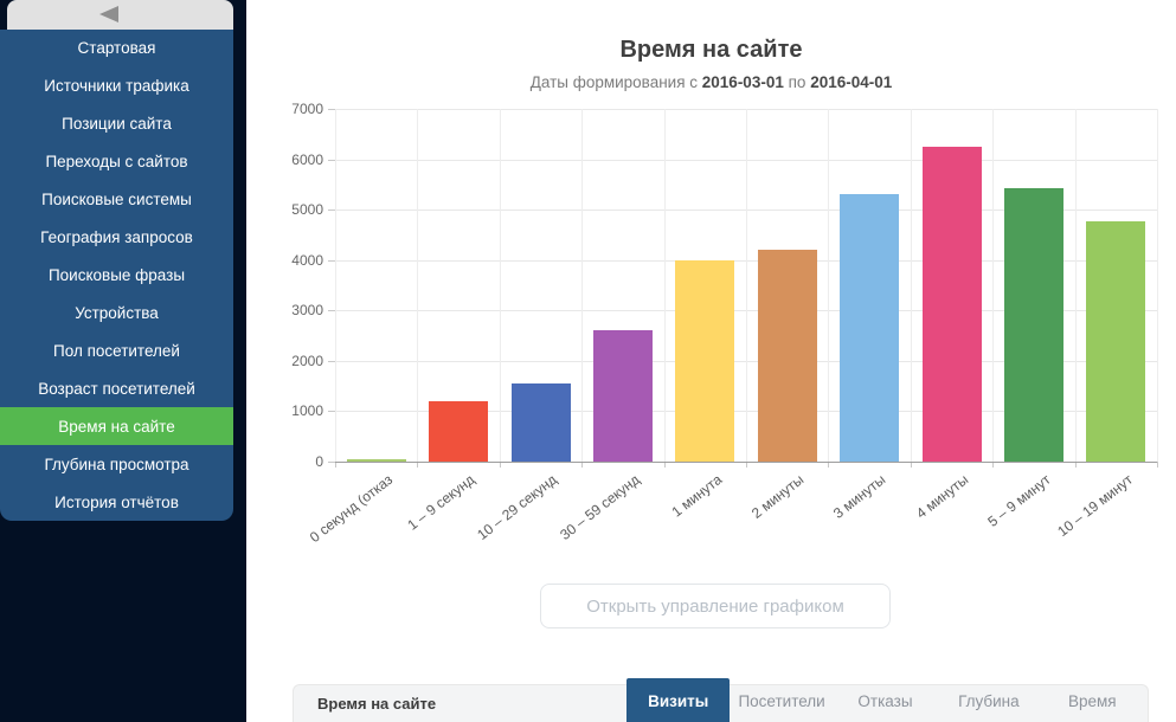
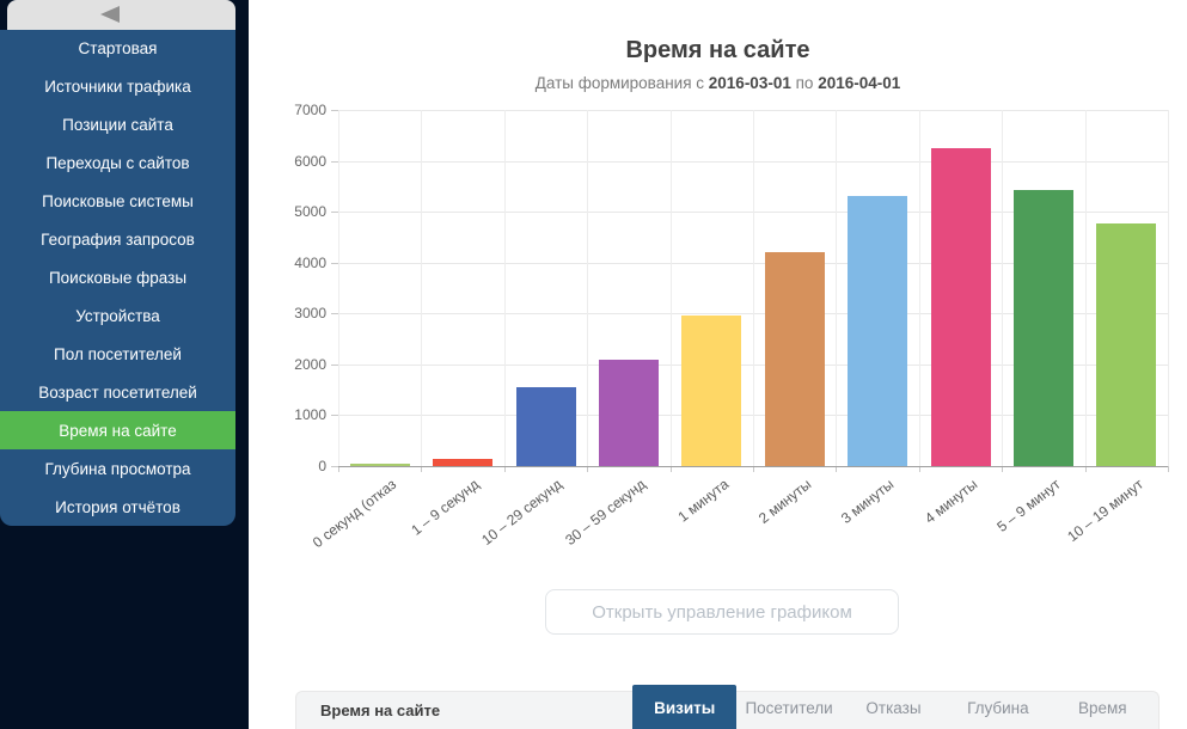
1 – 9 секунд: 1200 -> 100
30 – 59 секунд: 2600 -> 2100
1 минута: 4000 -> 3000
